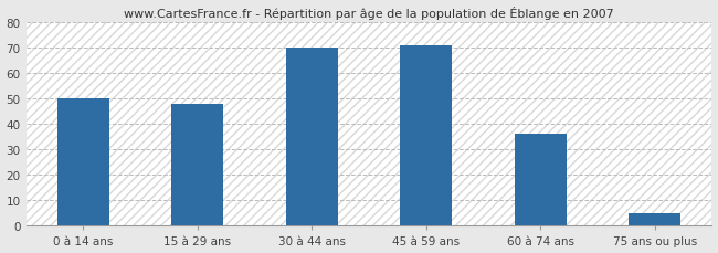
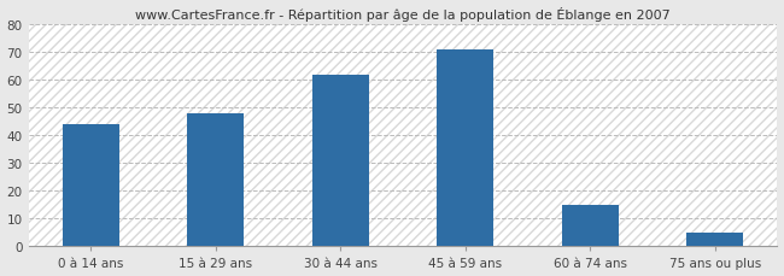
0 à 14 ans: 50 -> 44
30 à 44 ans: 70 -> 62
60 à 74 ans: 36 -> 15
